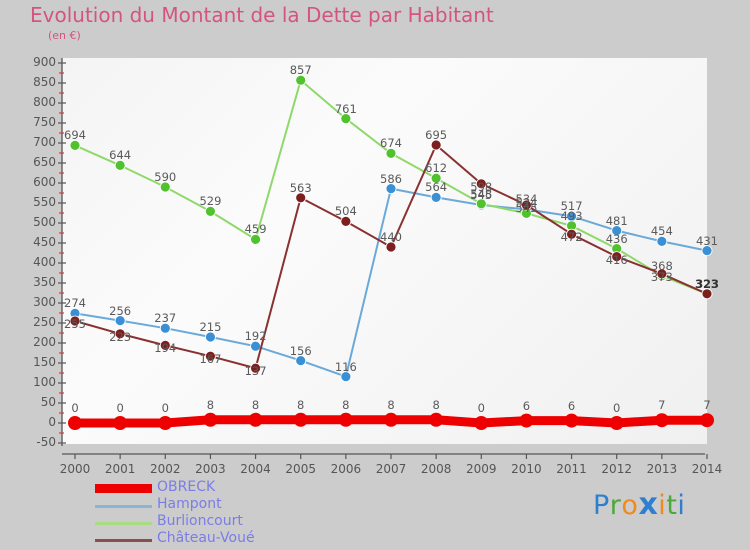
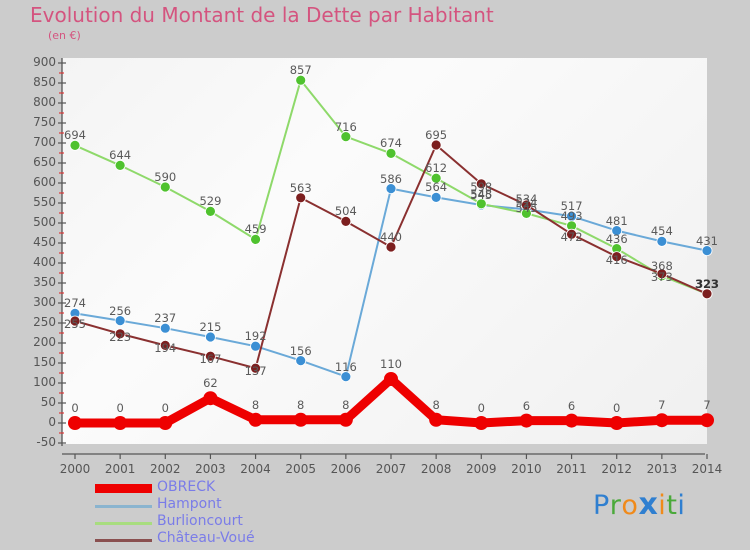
OBRECK/2003: 8 -> 62
Burlioncourt/2006: 761 -> 716
OBRECK/2007: 8 -> 110
